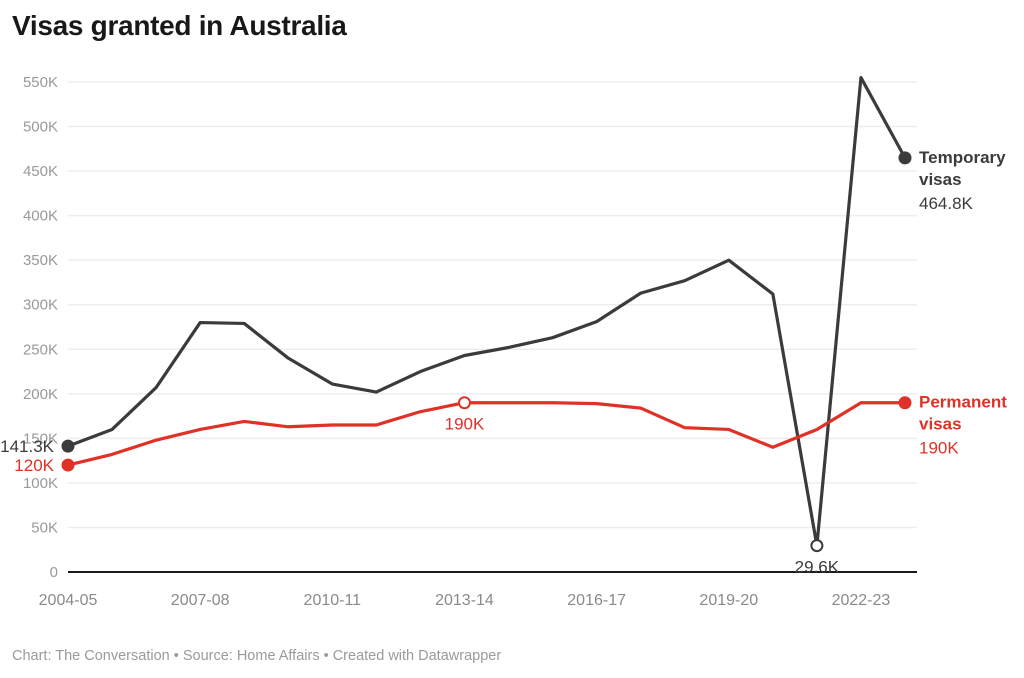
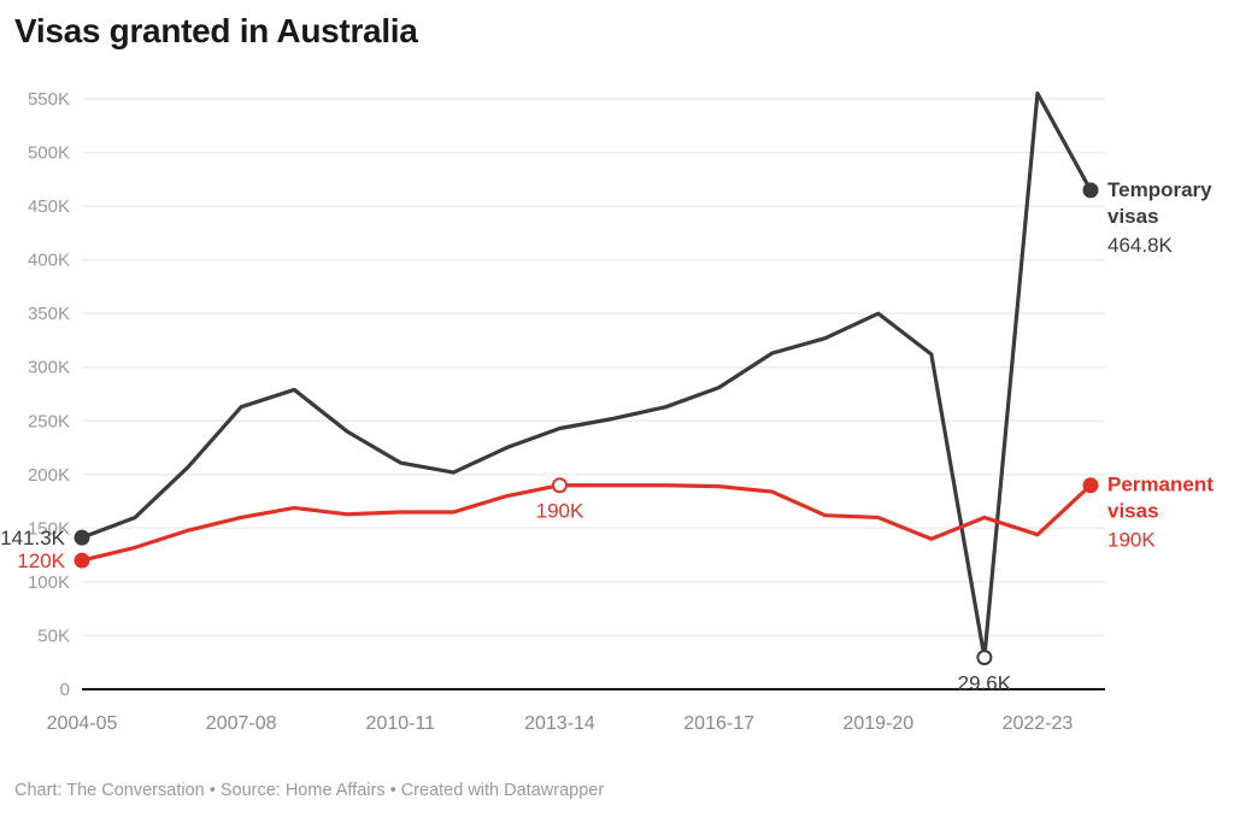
Temporary visas/2007-08: 280K -> 260K
Permanent visas/2022-23: 190K -> 140K
